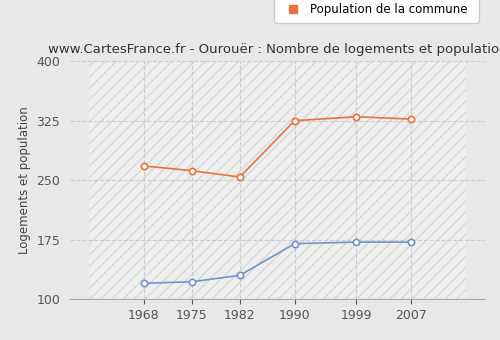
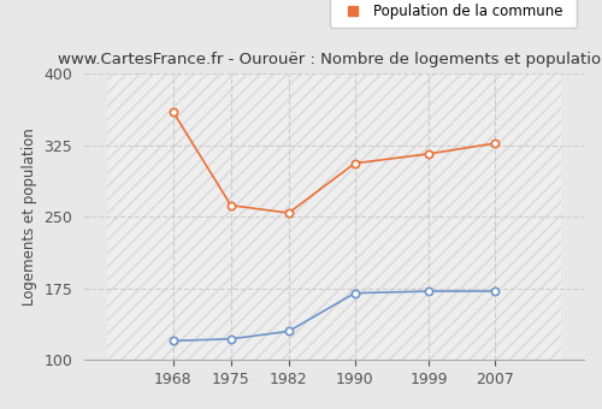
Population de la commune/1968: 268 -> 360
Population de la commune/1990: 325 -> 306
Population de la commune/1999: 330 -> 316
